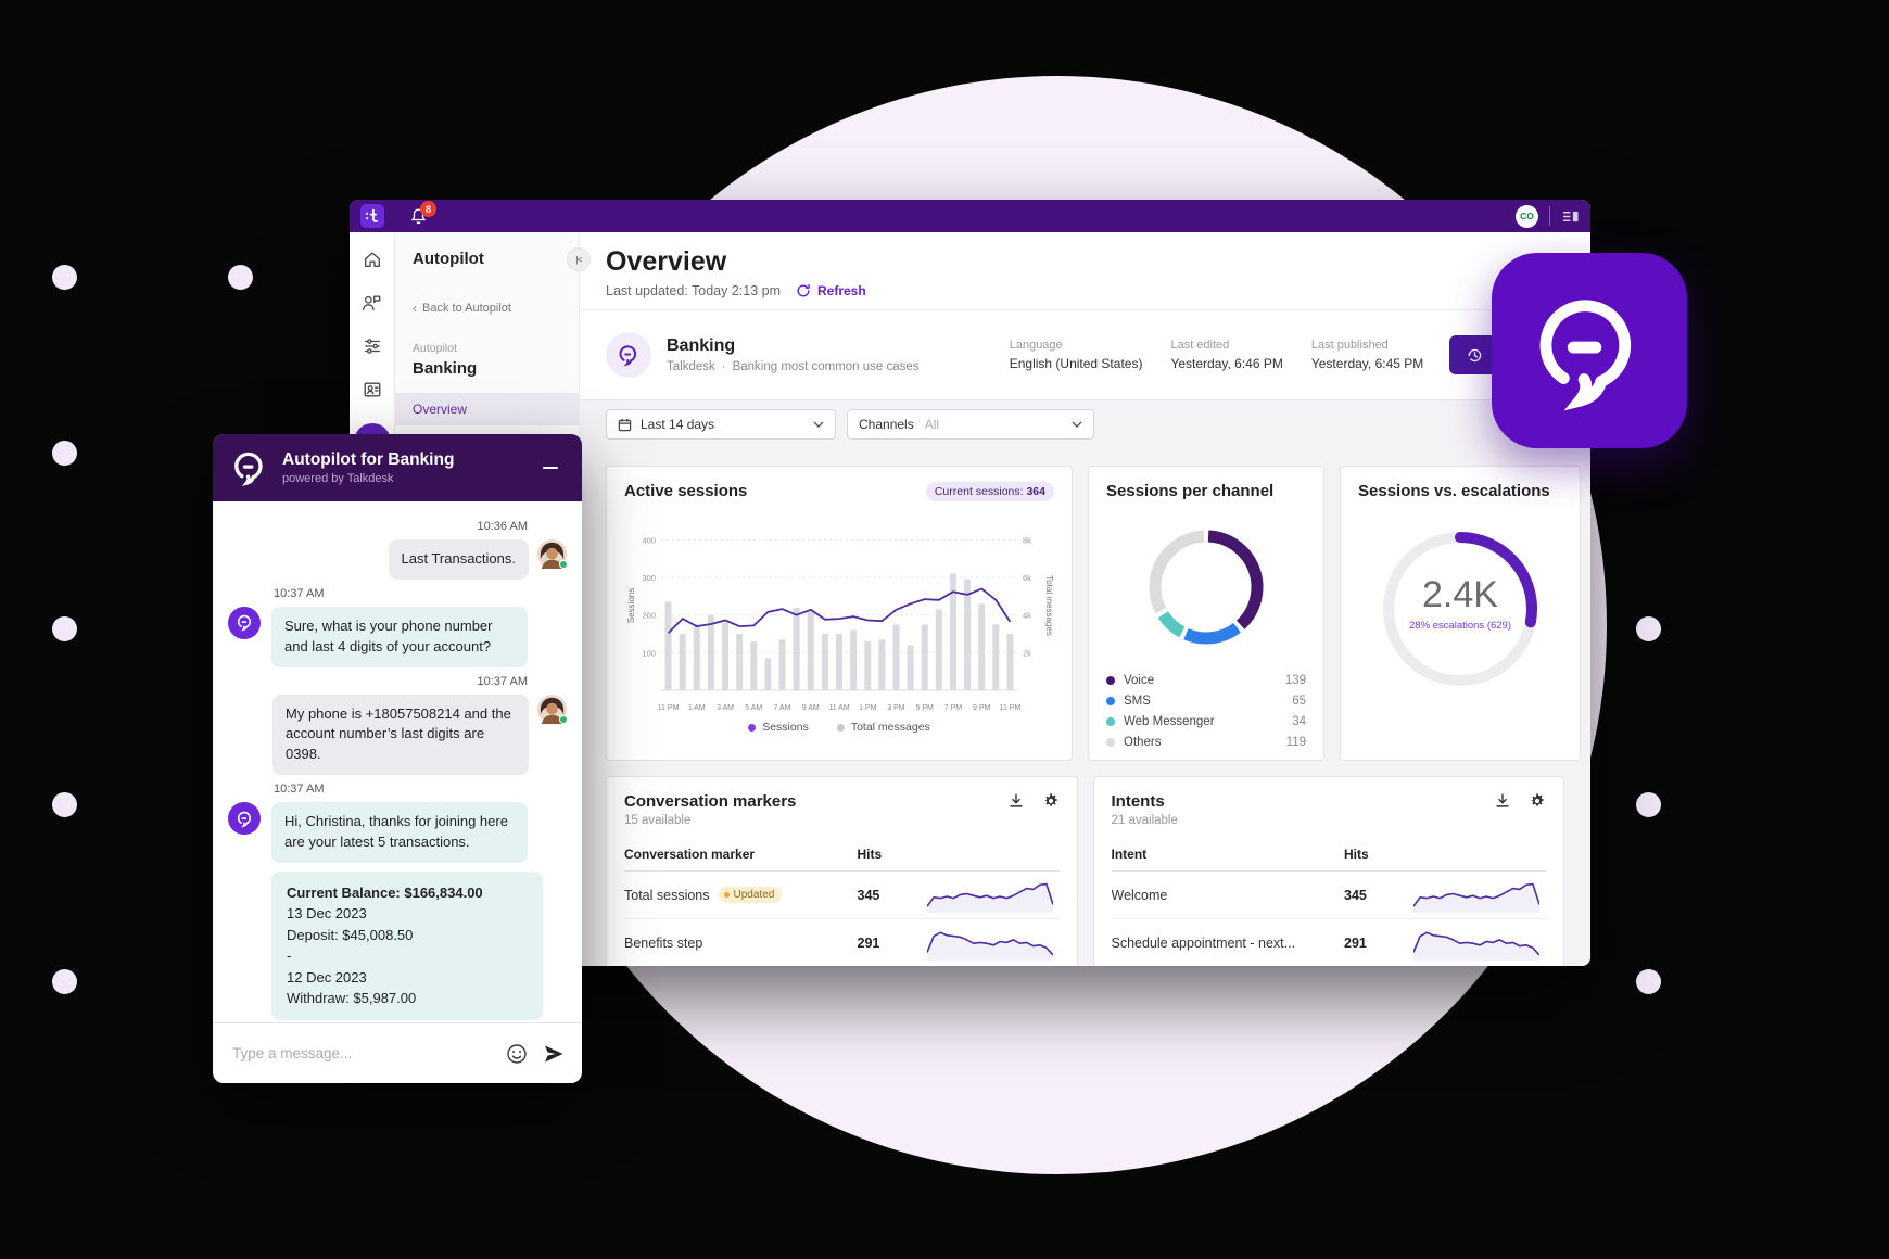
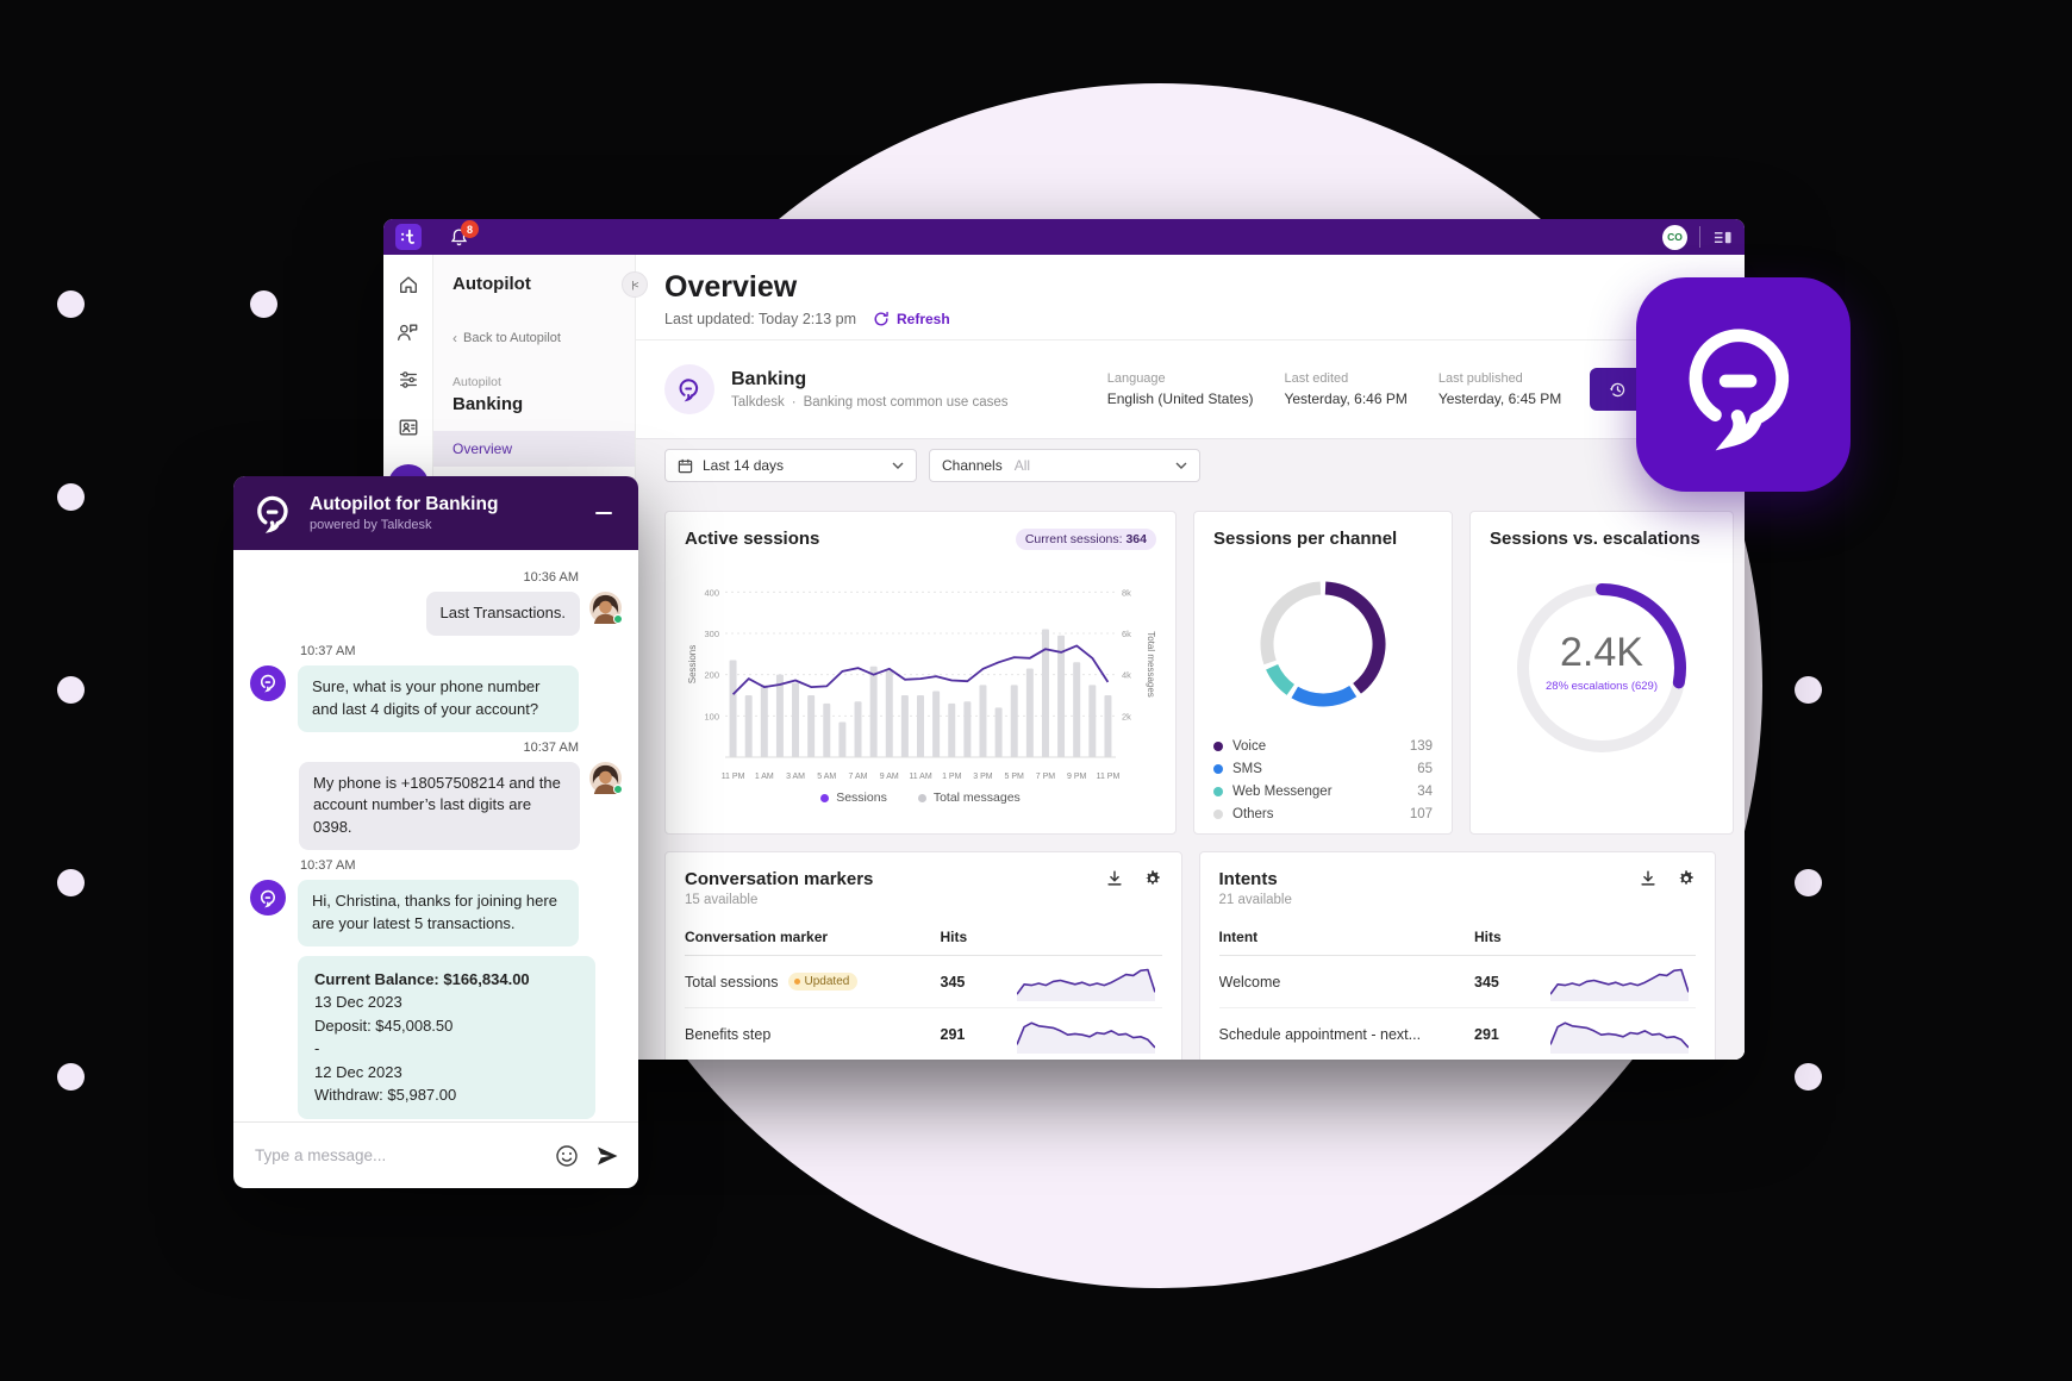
Sessions per channel/Others: 119 -> 107
